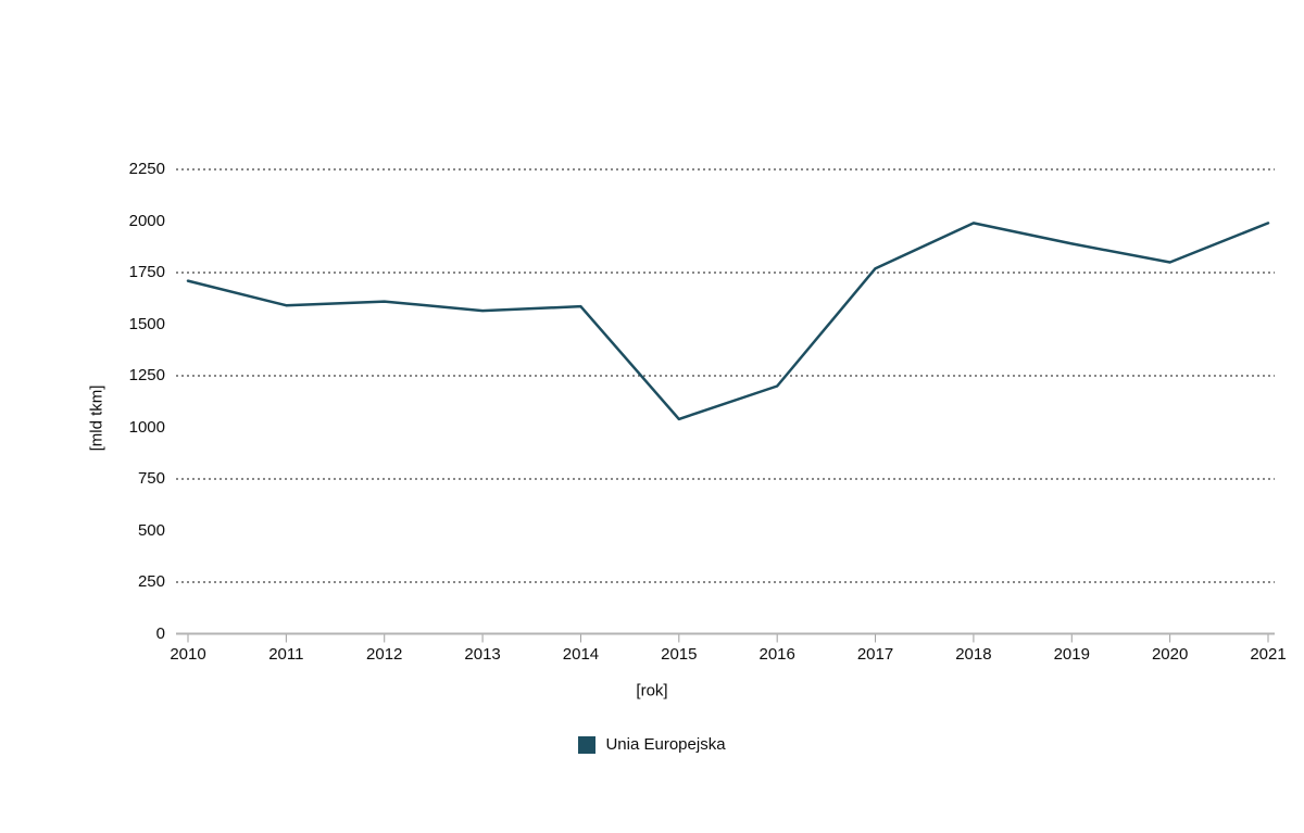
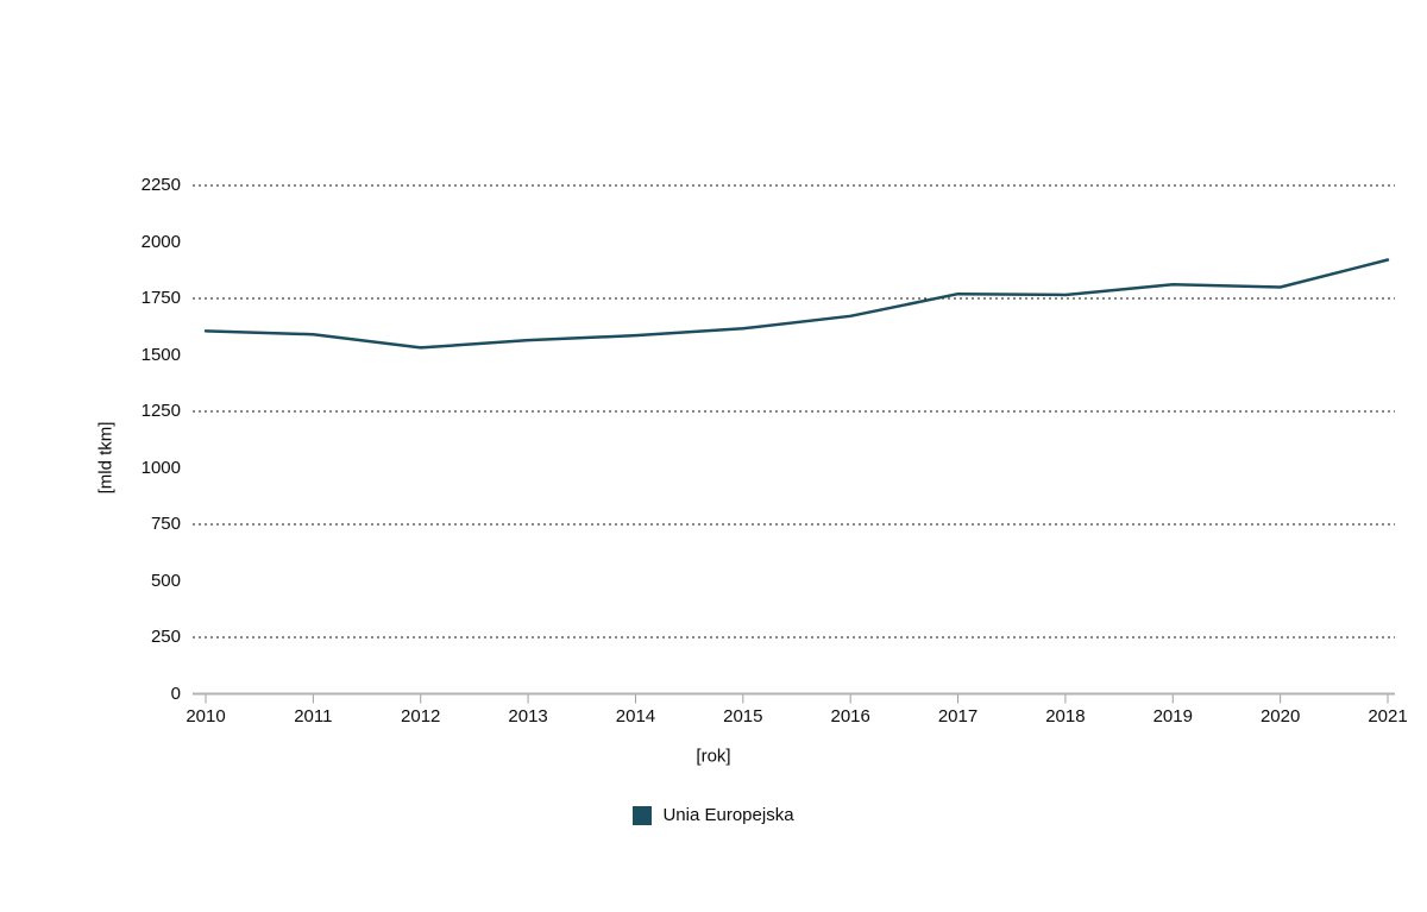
2010: 1710 -> 1610
2012: 1610 -> 1530
2015: 1040 -> 1620
2016: 1200 -> 1670
2018: 1990 -> 1770
2019: 1890 -> 1810
2021: 1990 -> 1920
